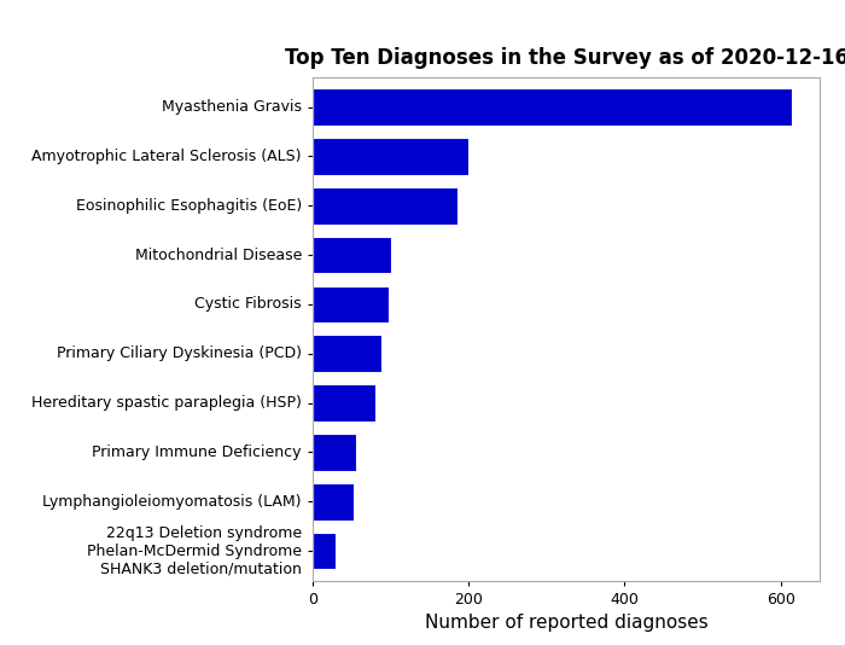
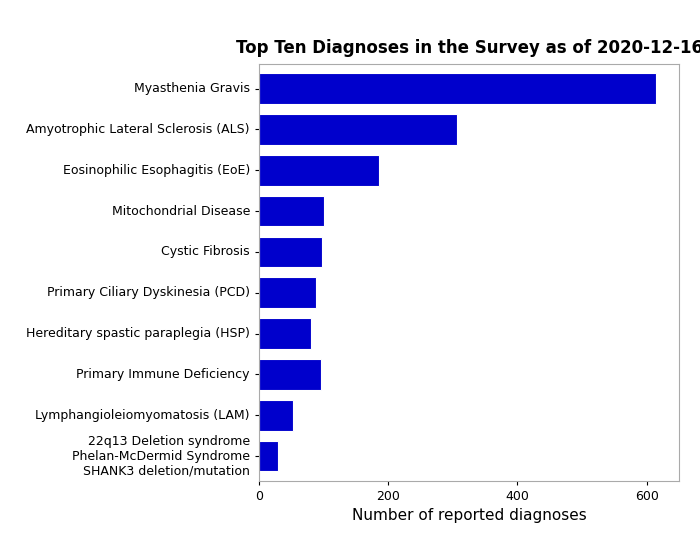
Amyotrophic Lateral Sclerosis (ALS): 200 -> 306
Primary Immune Deficiency: 55 -> 96
